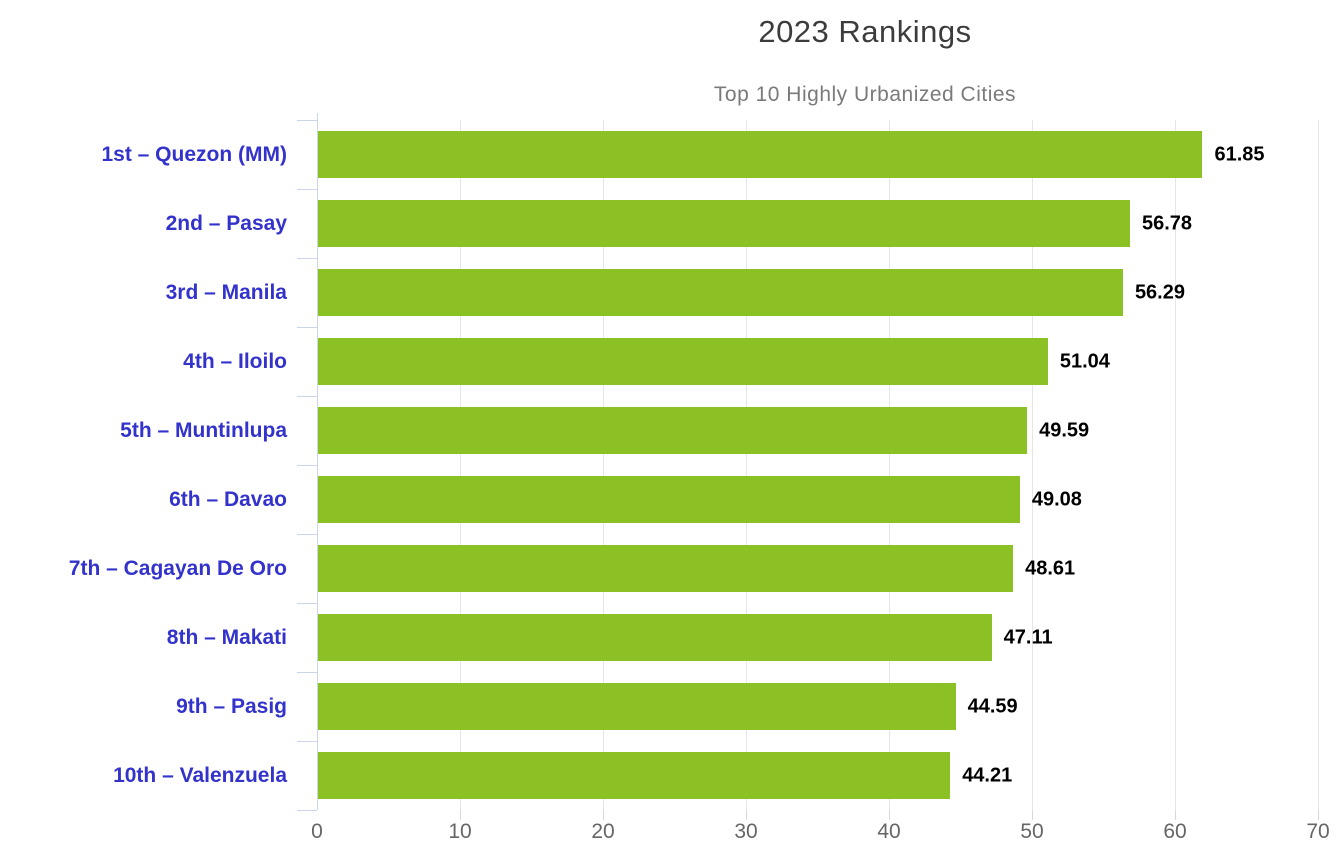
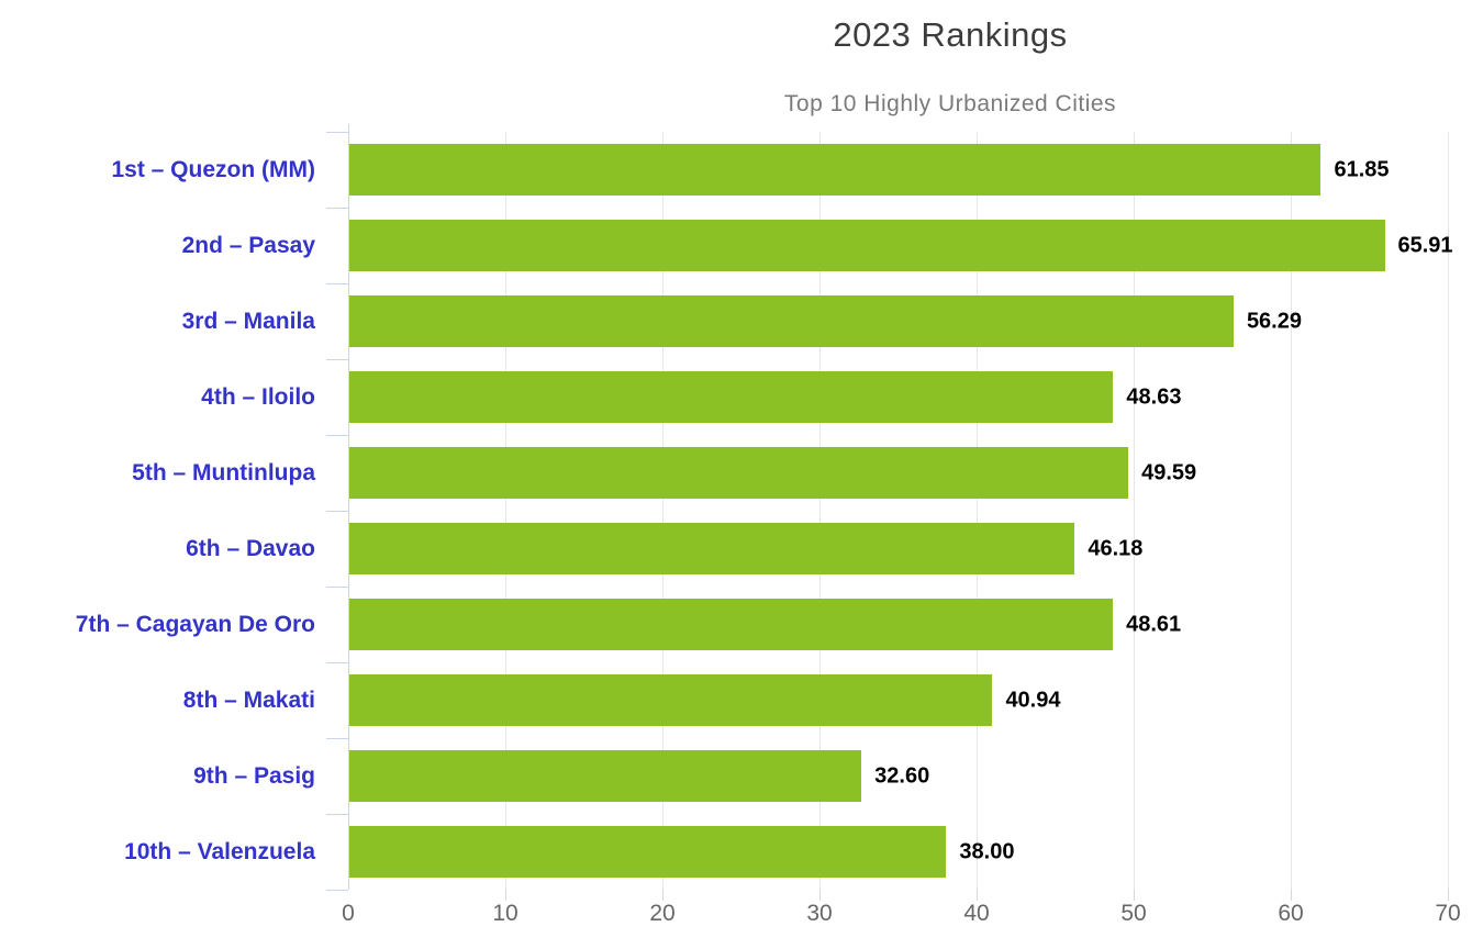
2nd – Pasay: 56.78 -> 65.91
4th – Iloilo: 51.04 -> 48.63
6th – Davao: 49.08 -> 46.18
8th – Makati: 47.11 -> 40.94
9th – Pasig: 44.59 -> 32.60
10th – Valenzuela: 44.21 -> 38.00
